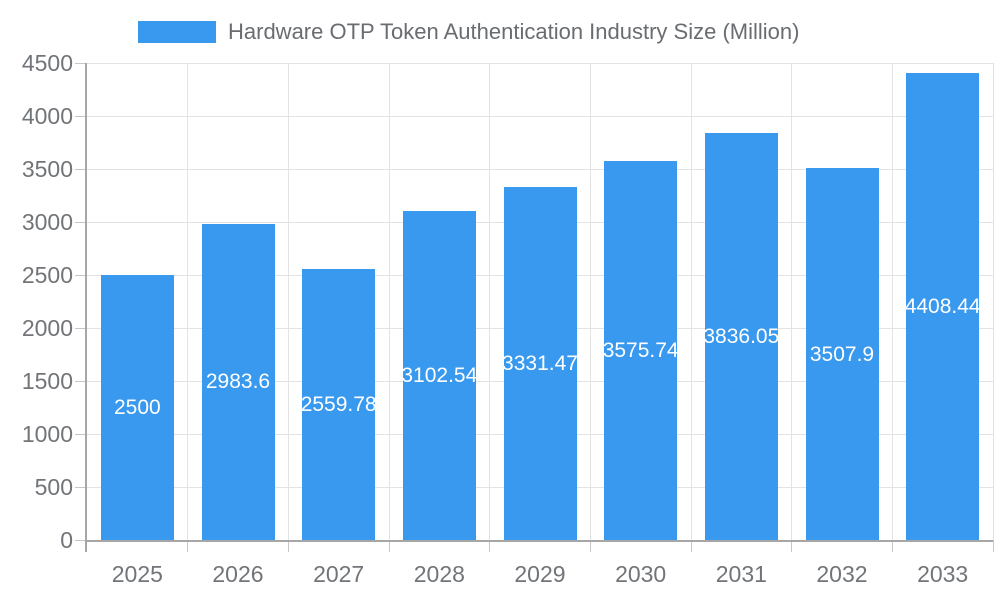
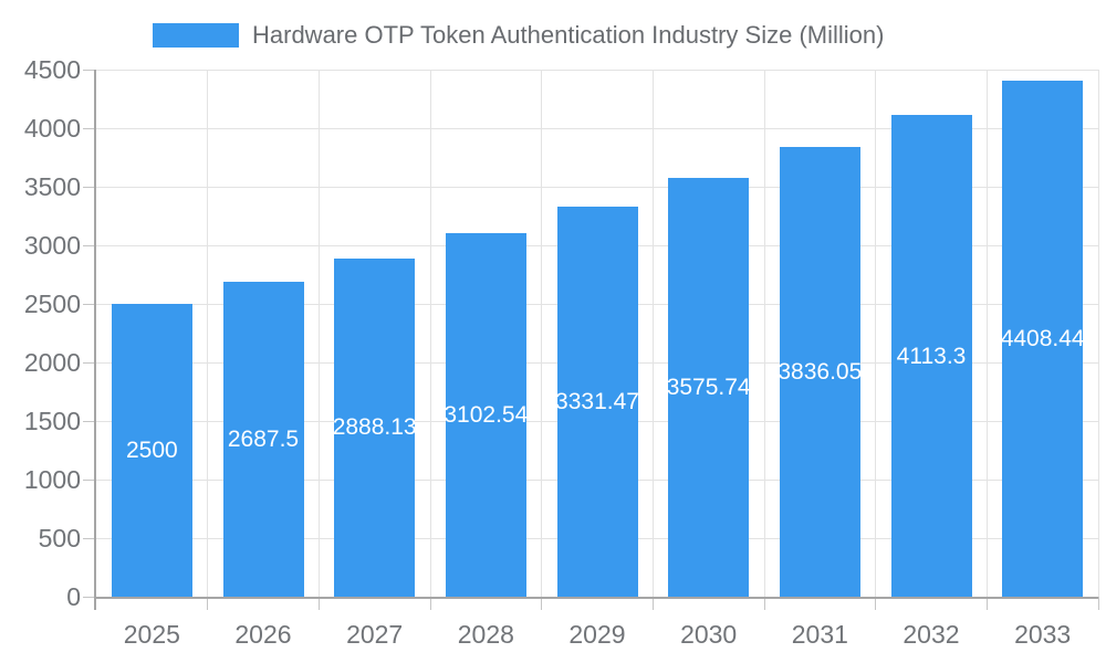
2026: 2983.6 -> 2687.5
2027: 2559.78 -> 2888.13
2032: 3507.9 -> 4113.3
